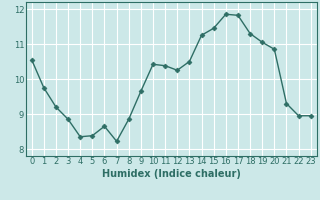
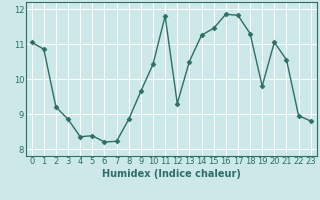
0: 10.55 -> 11.05
1: 9.75 -> 10.85
6: 8.65 -> 8.20
11: 10.38 -> 11.80
12: 10.25 -> 9.30
19: 11.05 -> 9.80
20: 10.85 -> 11.05
21: 9.30 -> 10.55
23: 8.95 -> 8.80
